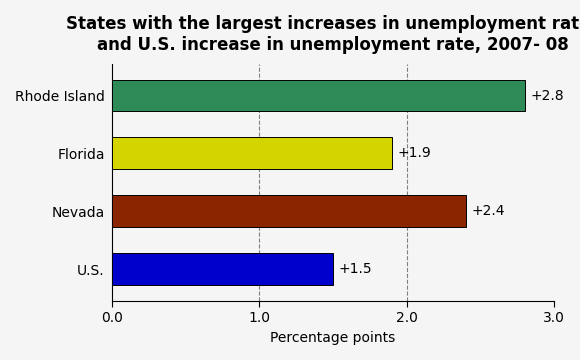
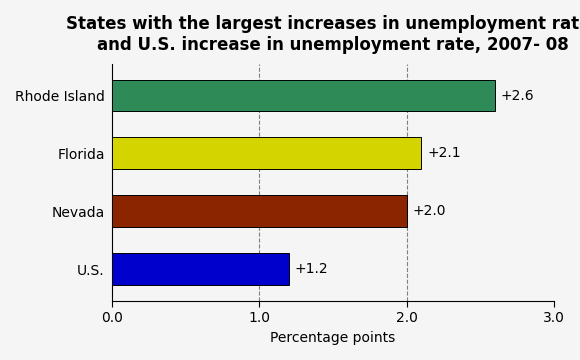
Rhode Island: +2.8 -> +2.6
Florida: +1.9 -> +2.1
Nevada: +2.4 -> +2.0
U.S.: +1.5 -> +1.2
